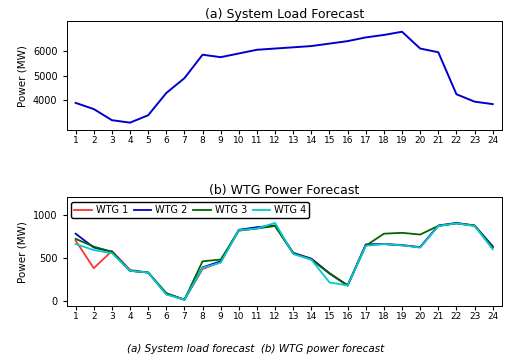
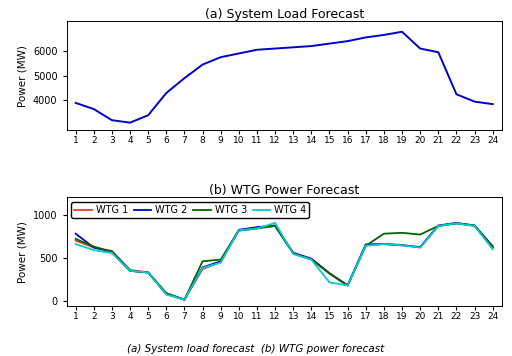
(a) System Load Forecast/8: 5850 -> 5450
(b) WTG Power Forecast/WTG 1/2: 380 -> 620
